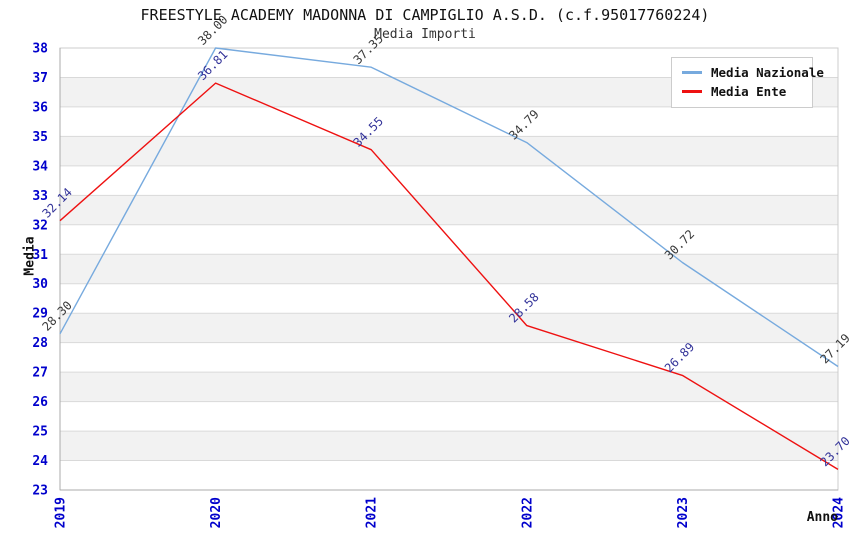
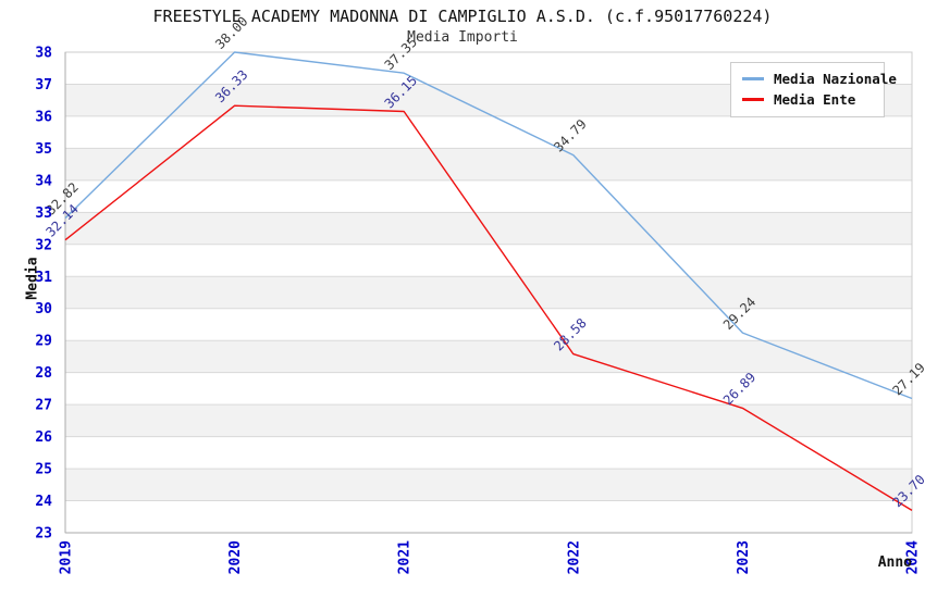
Media Nazionale/2019: 28.30 -> 32.82
Media Ente/2020: 36.81 -> 36.33
Media Ente/2021: 34.55 -> 36.15
Media Nazionale/2023: 30.72 -> 29.24
